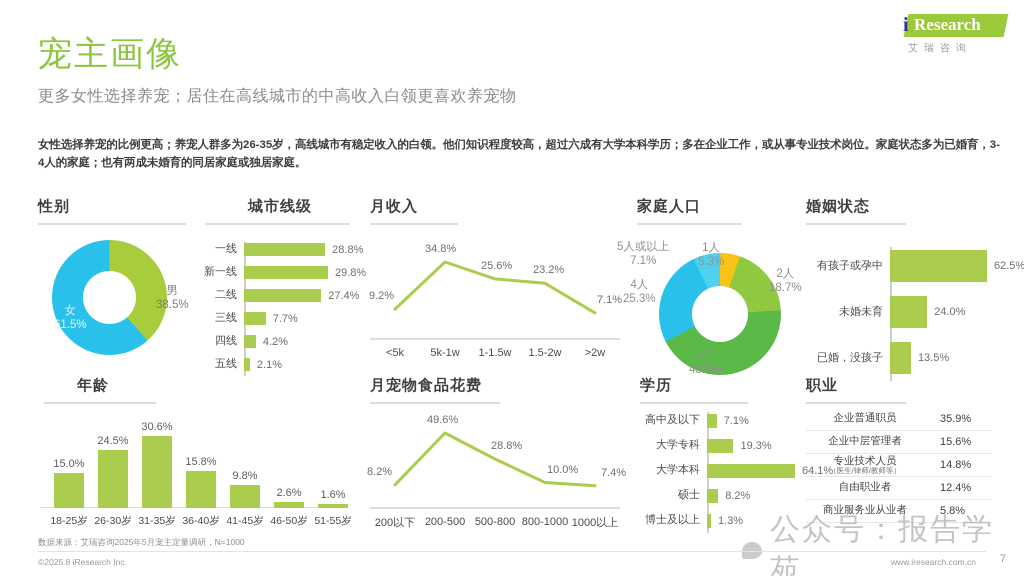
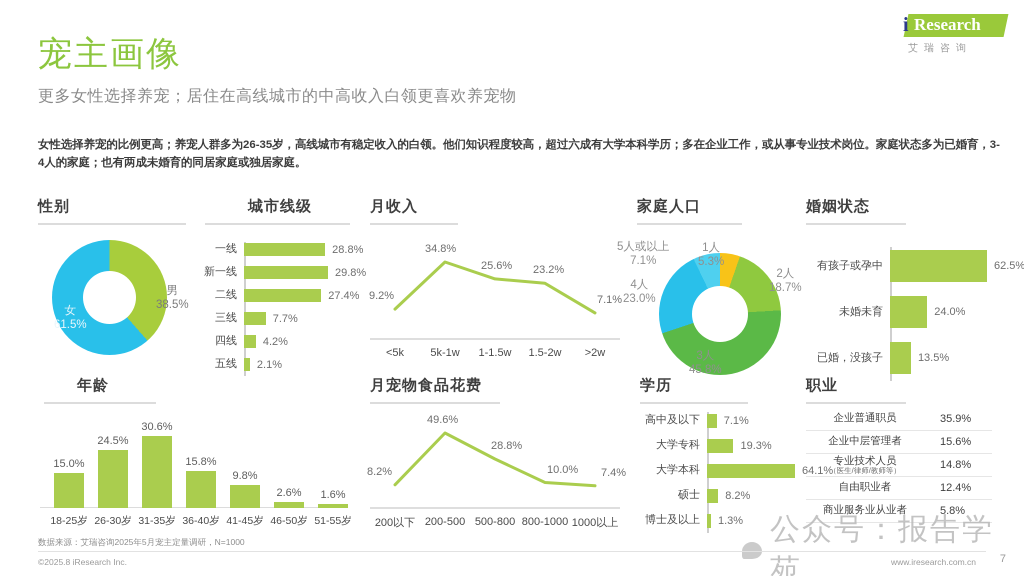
家庭人口/3人: 43.5% -> 45.8%
家庭人口/4人: 25.3% -> 23.0%
